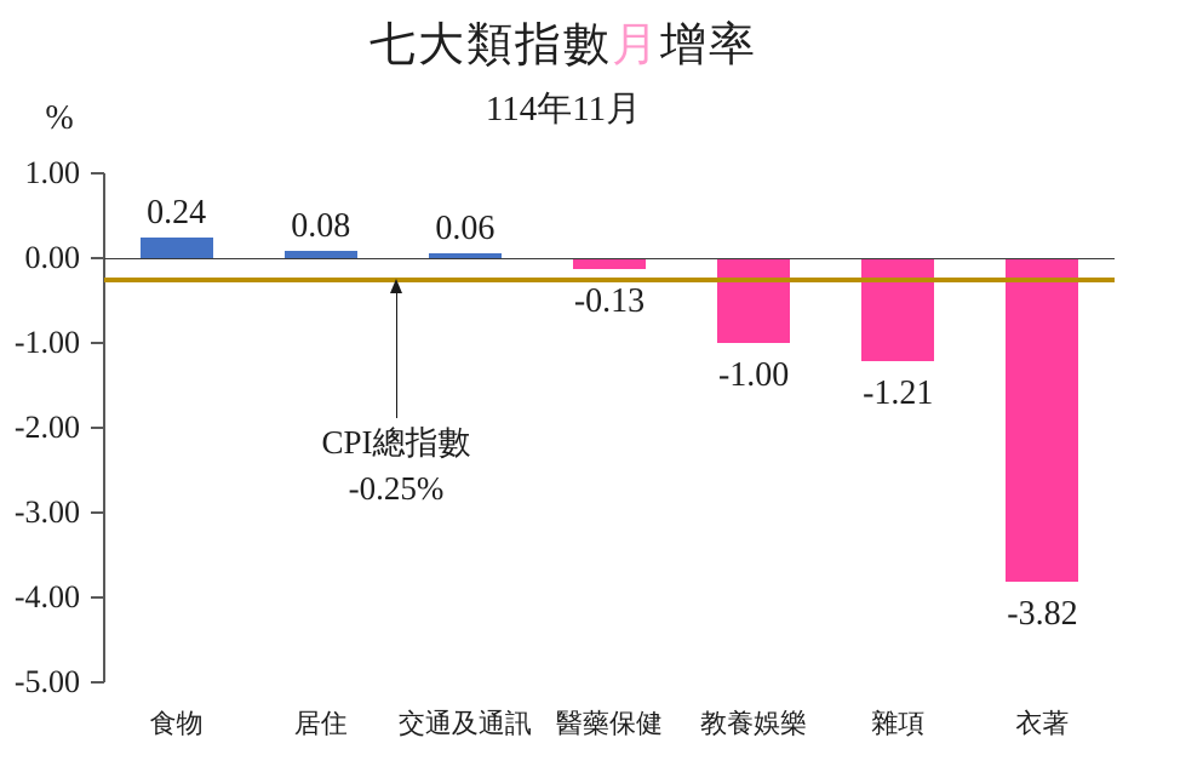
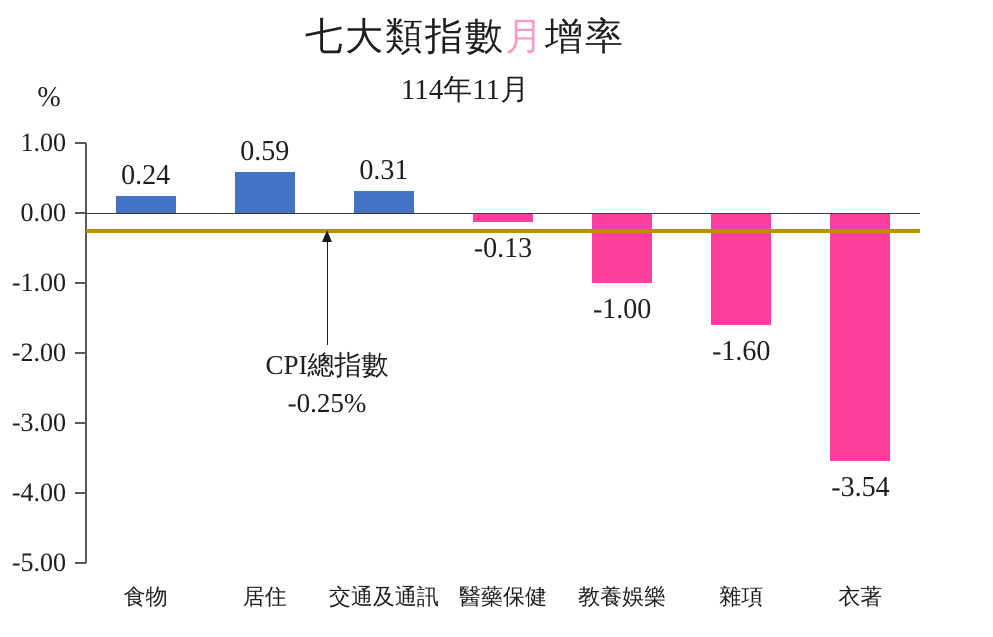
居住: 0.08 -> 0.59
交通及通訊: 0.06 -> 0.31
雜項: -1.21 -> -1.60
衣著: -3.82 -> -3.54
